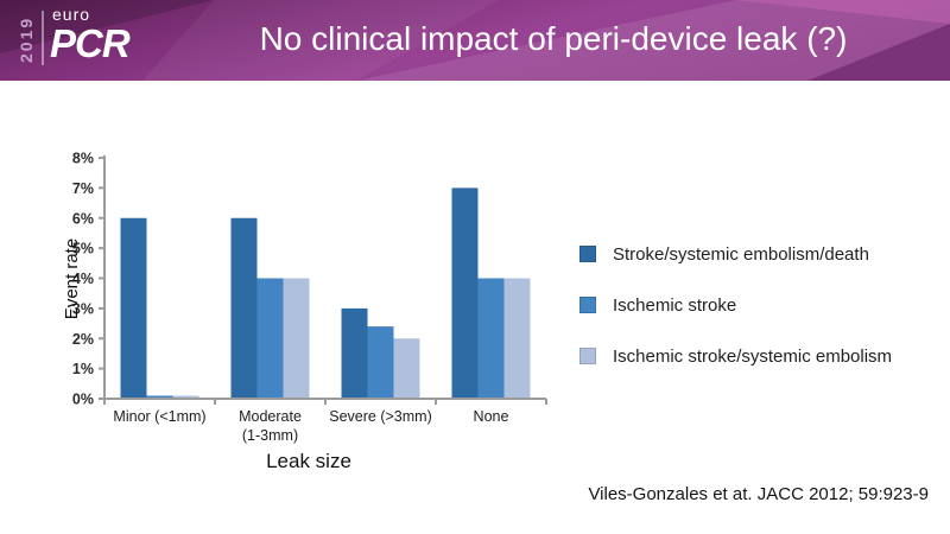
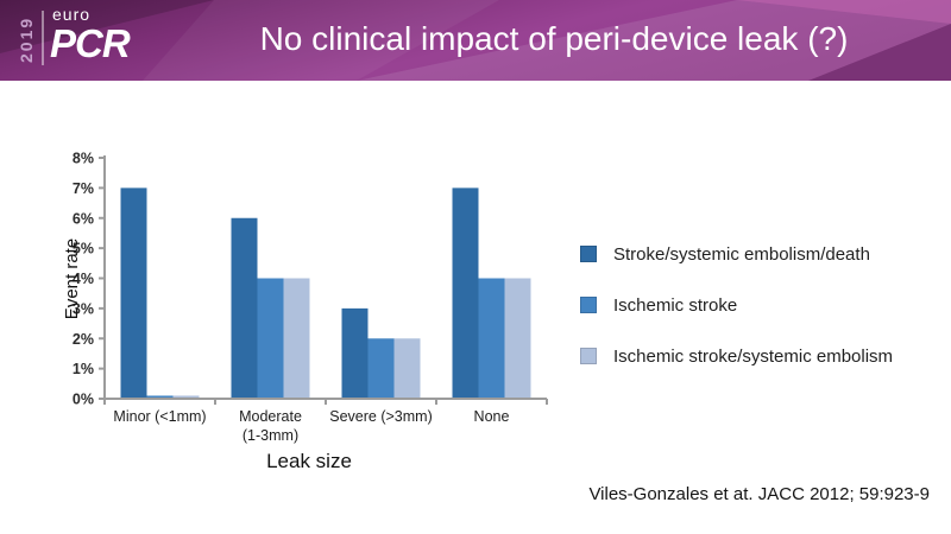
Stroke/systemic embolism/death/Minor (<1mm): 6% -> 7%
Ischemic stroke/Severe (>3mm): 2.4% -> 2.0%
